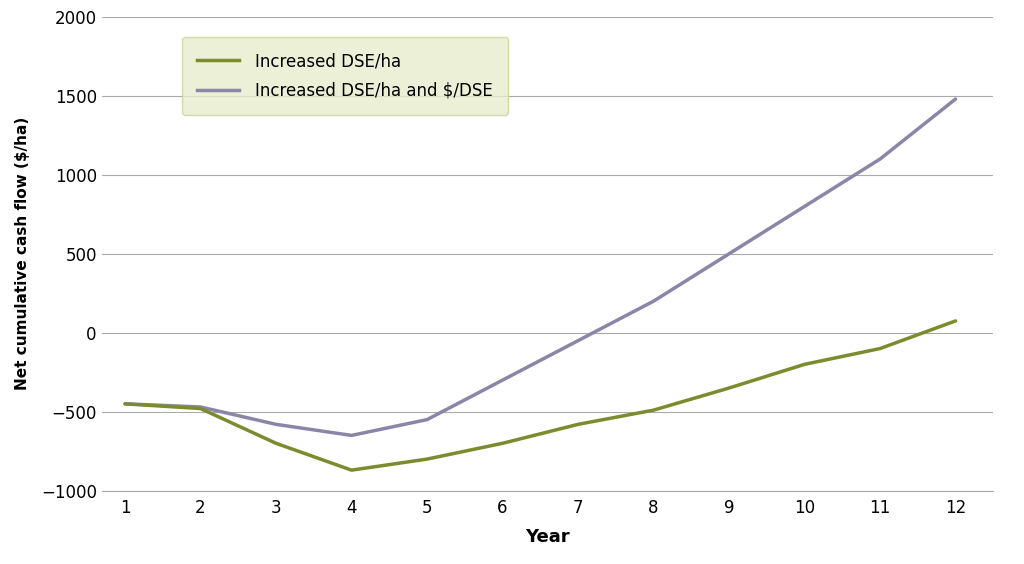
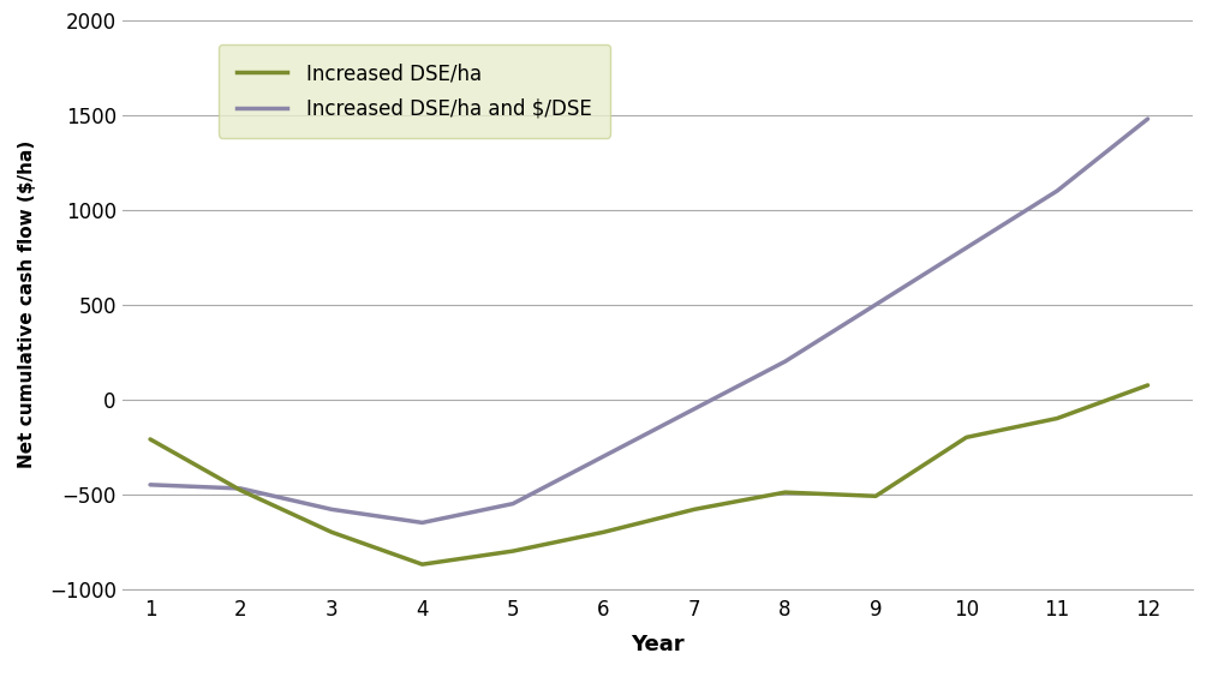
Increased DSE/ha/1: -450 -> -210
Increased DSE/ha/9: -350 -> -510
